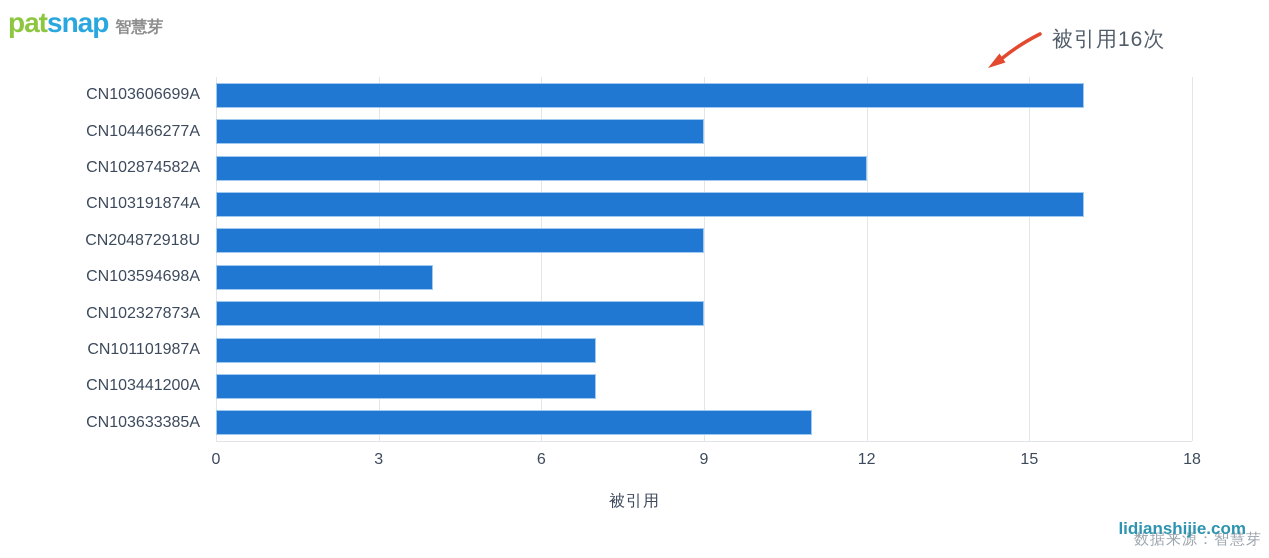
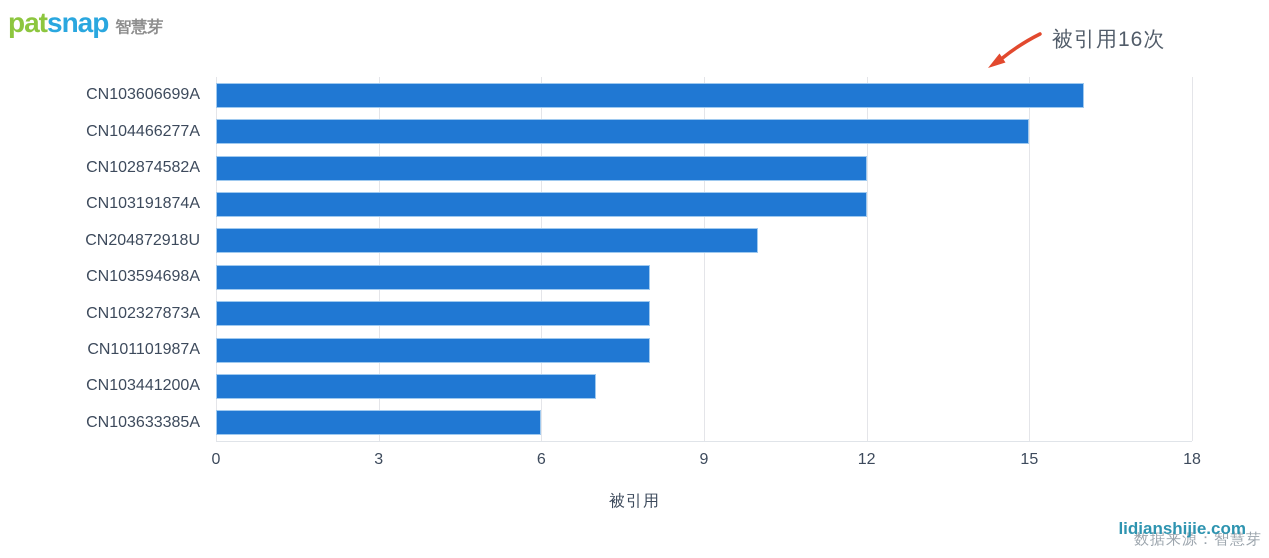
CN104466277A: 9 -> 15
CN103191874A: 16 -> 12
CN204872918U: 9 -> 10
CN103594698A: 4 -> 8
CN102327873A: 9 -> 8
CN101101987A: 7 -> 8
CN103633385A: 11 -> 6
